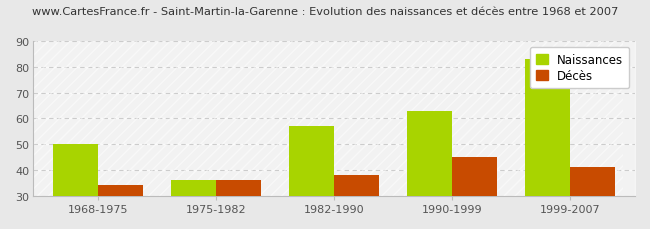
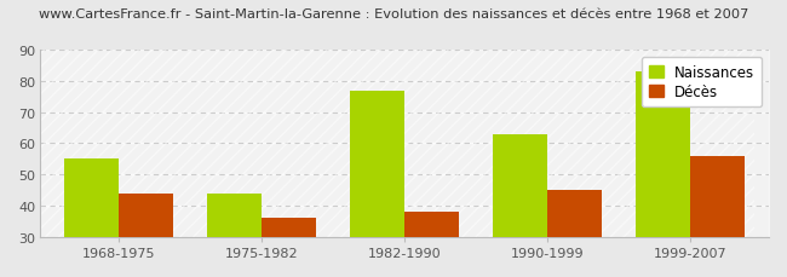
Naissances/1968-1975: 50 -> 55
Décès/1968-1975: 34 -> 44
Naissances/1975-1982: 36 -> 44
Naissances/1982-1990: 57 -> 77
Décès/1999-2007: 41 -> 56
